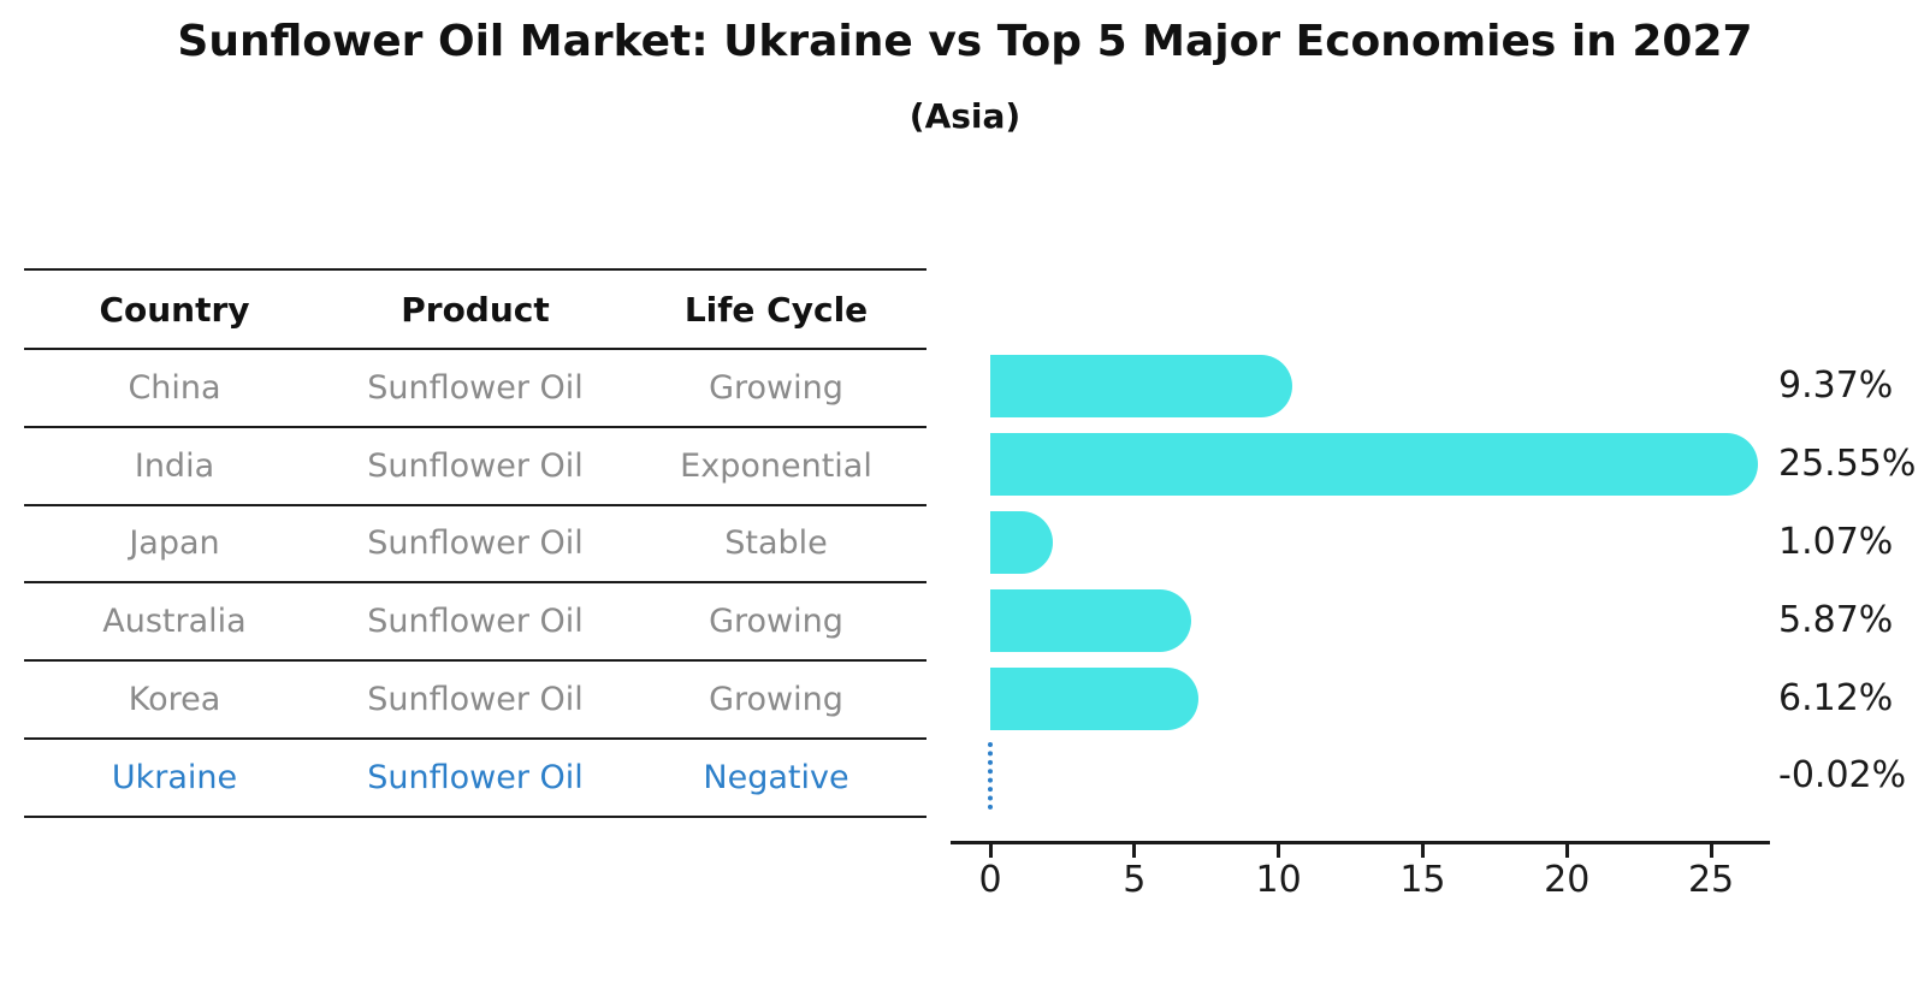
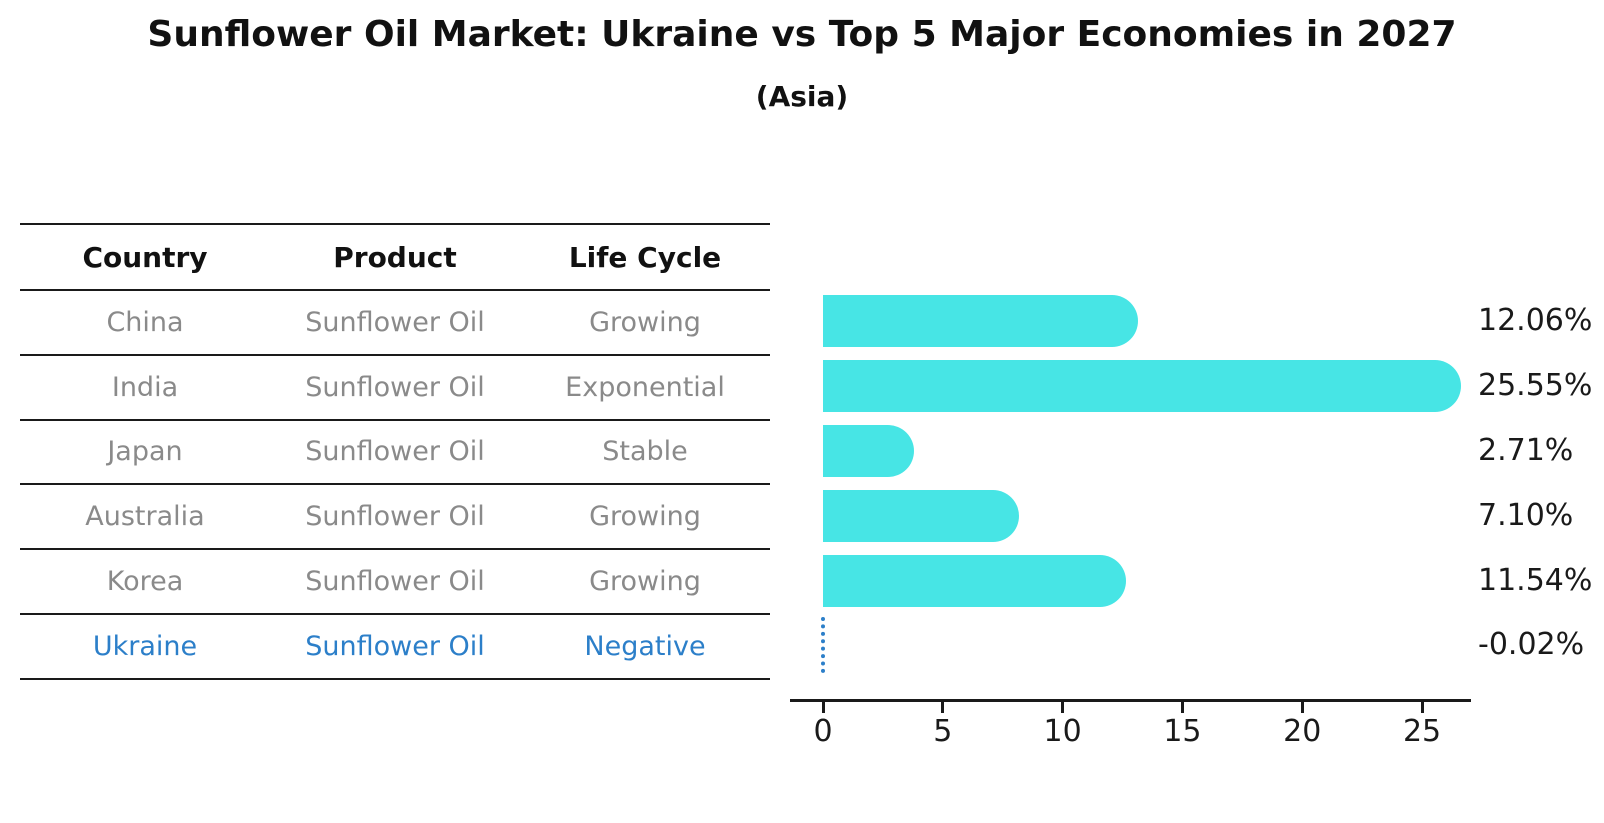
China: 9.37% -> 12.06%
Japan: 1.07% -> 2.71%
Australia: 5.87% -> 7.10%
Korea: 6.12% -> 11.54%
